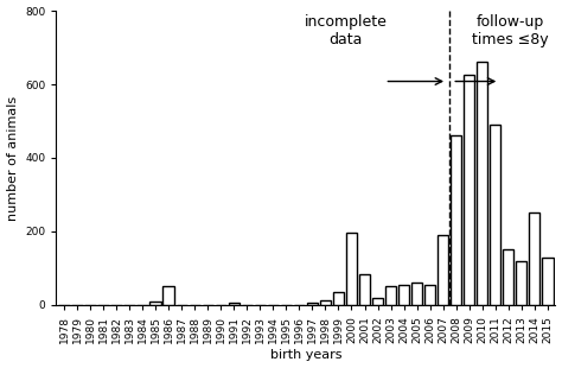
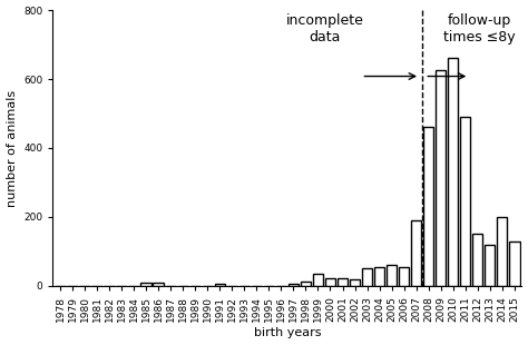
1986: 50 -> 8
2000: 195 -> 22
2001: 85 -> 22
2014: 250 -> 200
